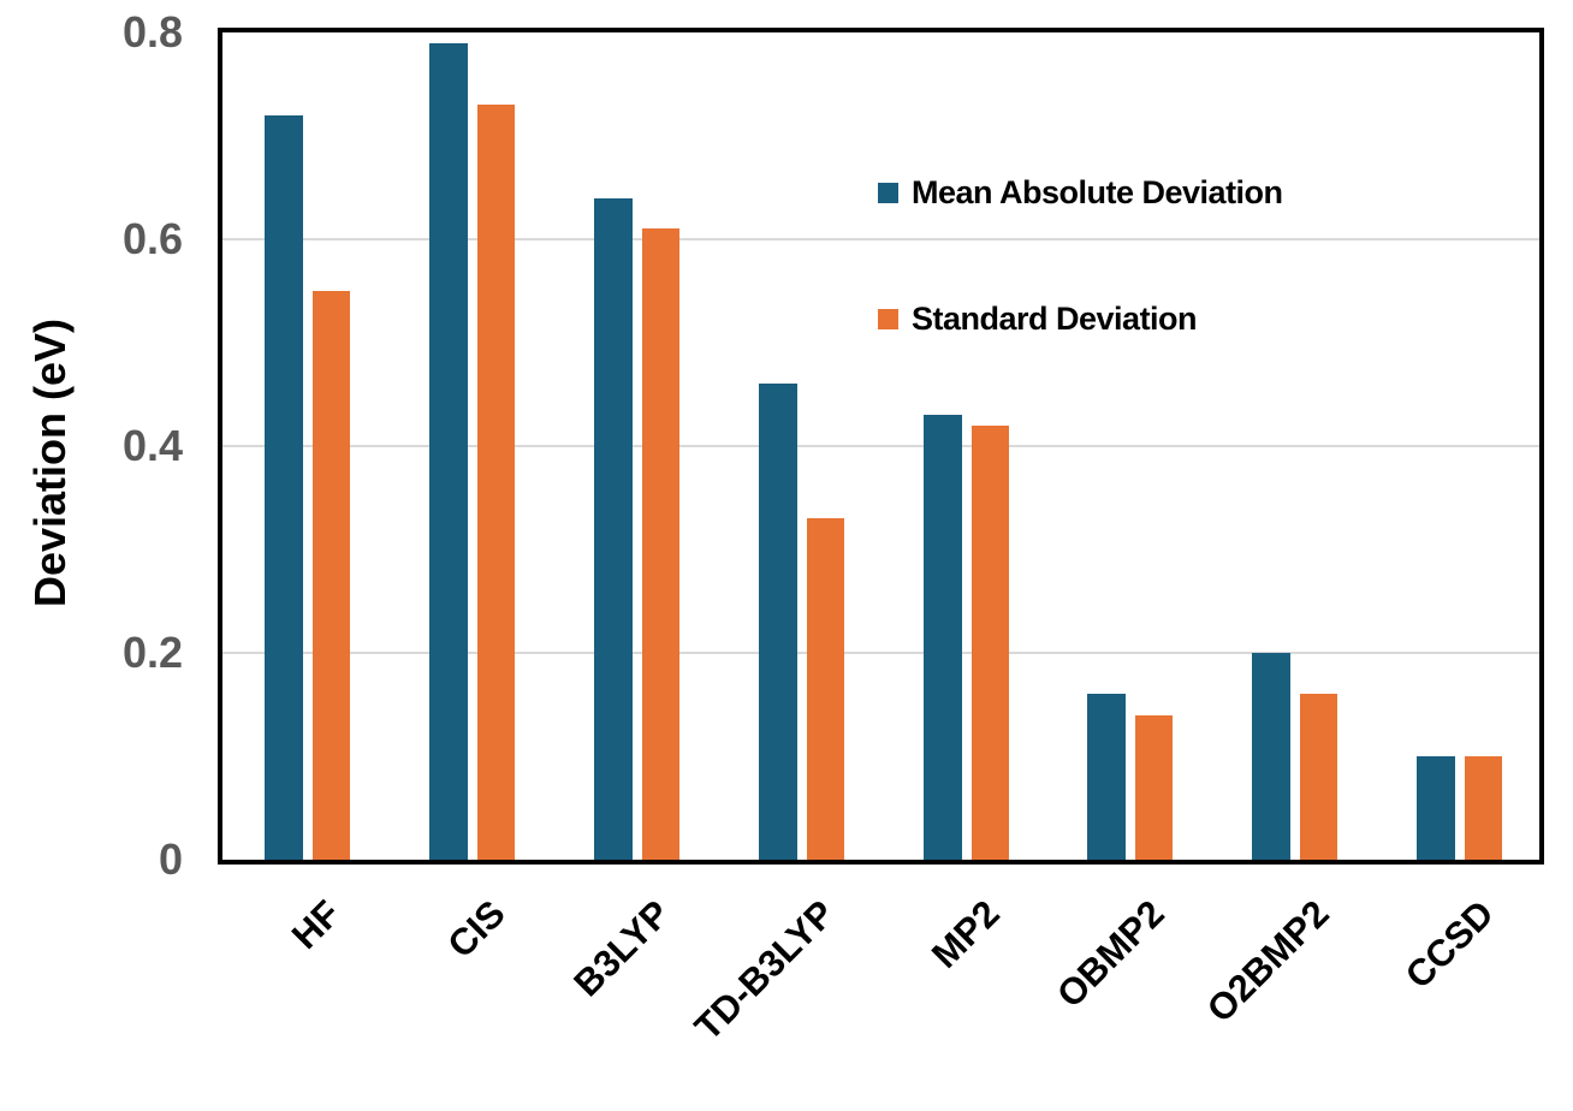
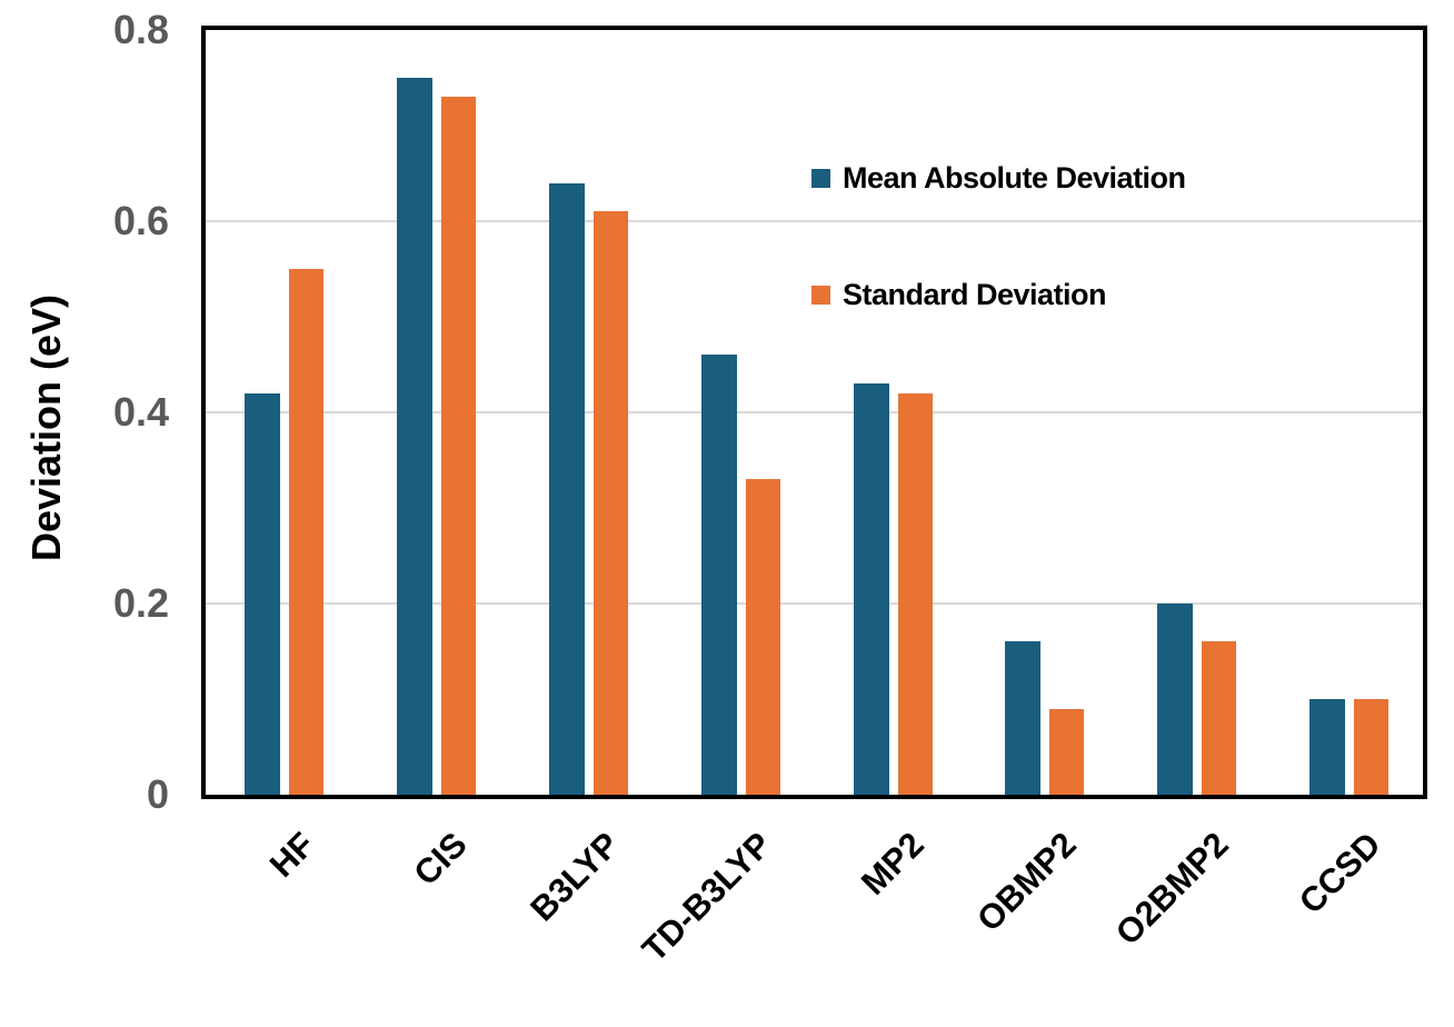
Mean Absolute Deviation/HF: 0.72 -> 0.42
Mean Absolute Deviation/CIS: 0.79 -> 0.75
Standard Deviation/OBMP2: 0.14 -> 0.09
